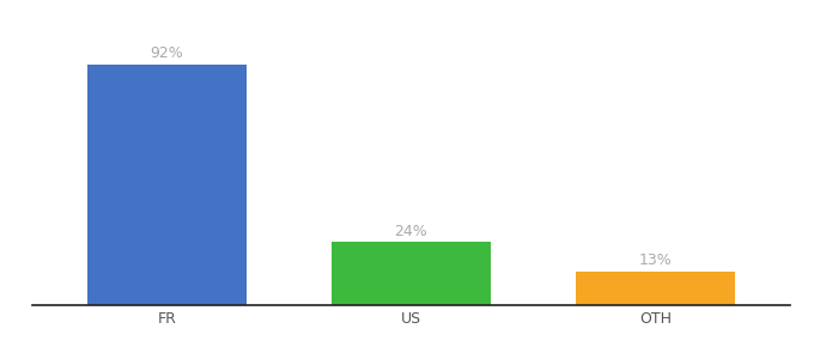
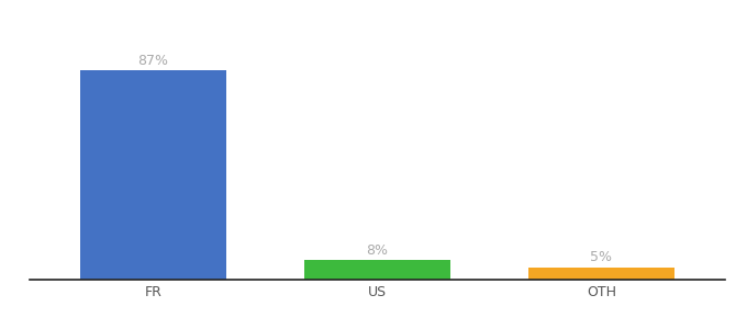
FR: 92% -> 87%
US: 24% -> 8%
OTH: 13% -> 5%
